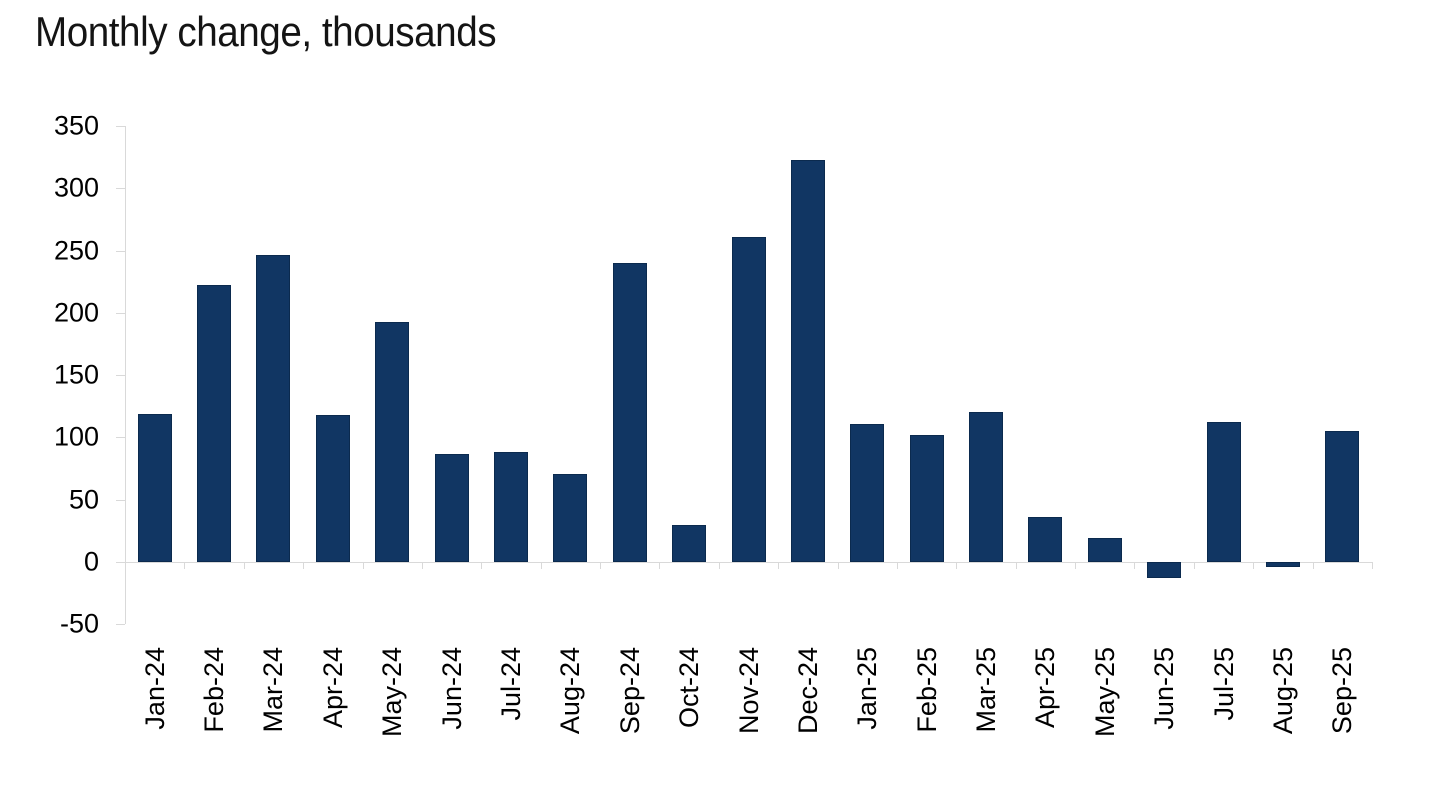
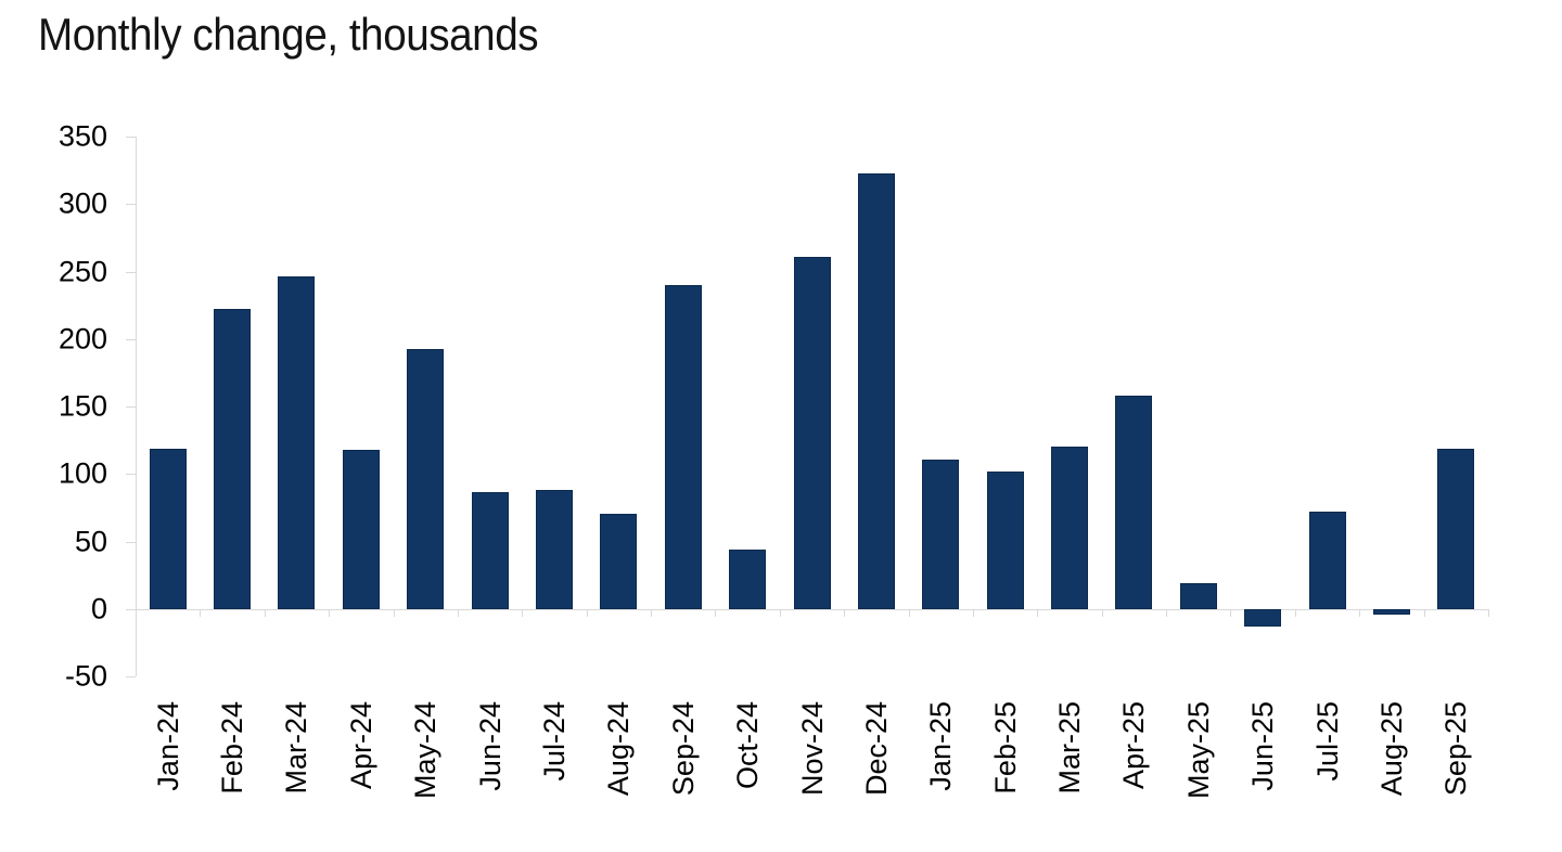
Oct-24: 30 -> 44
Apr-25: 36 -> 158
Jul-25: 112 -> 72
Sep-25: 105 -> 119
